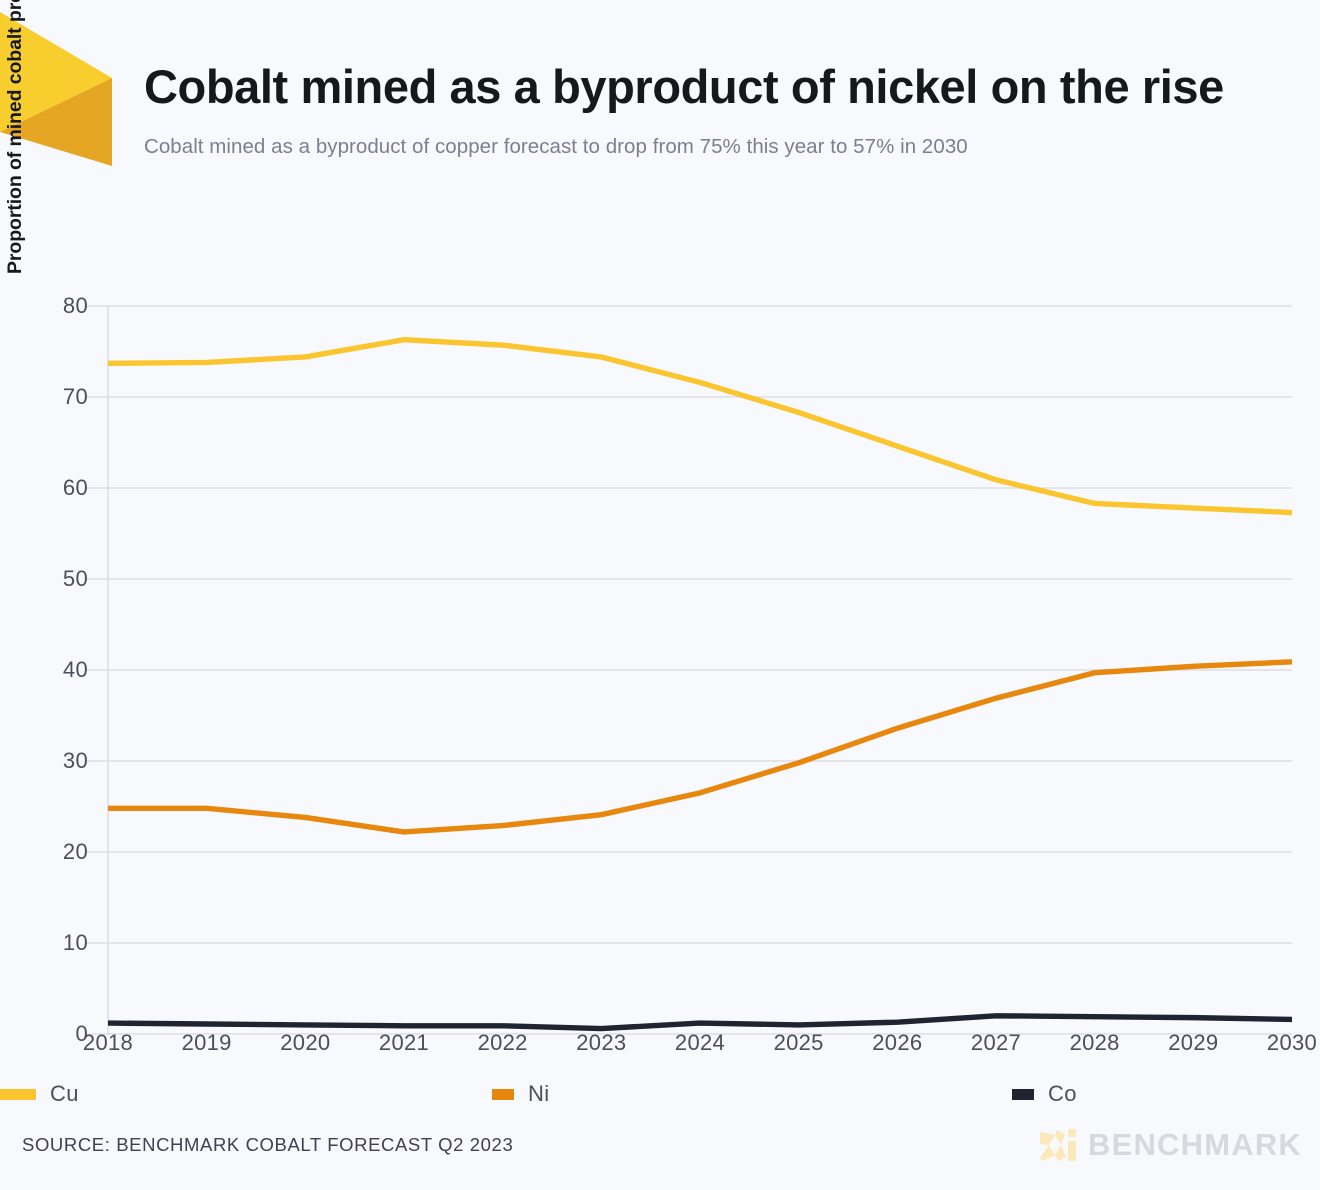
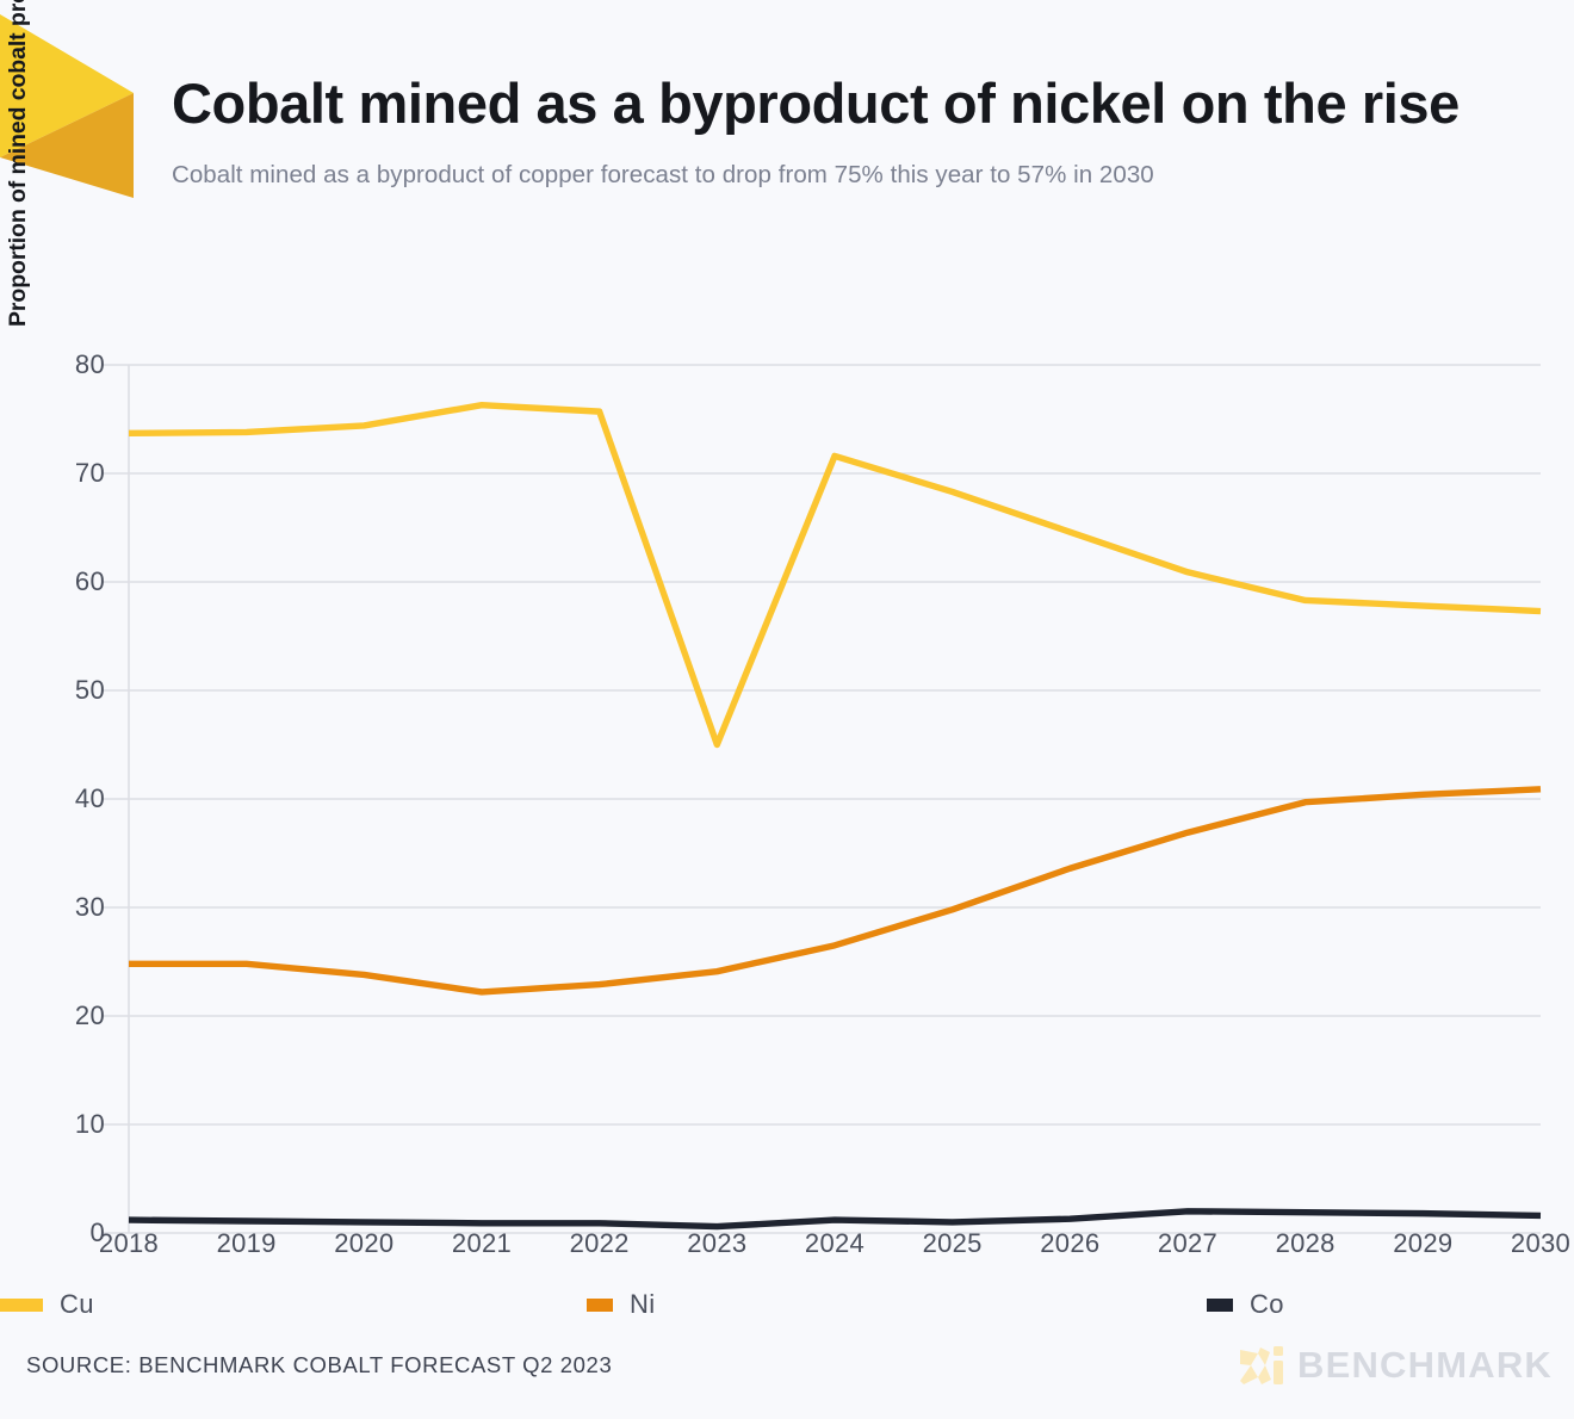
Cu/2023: 74 -> 45
